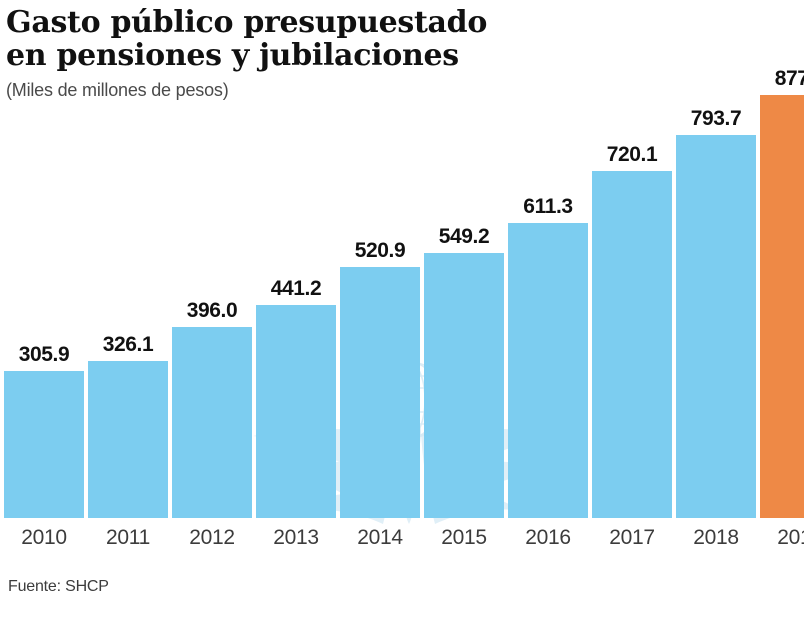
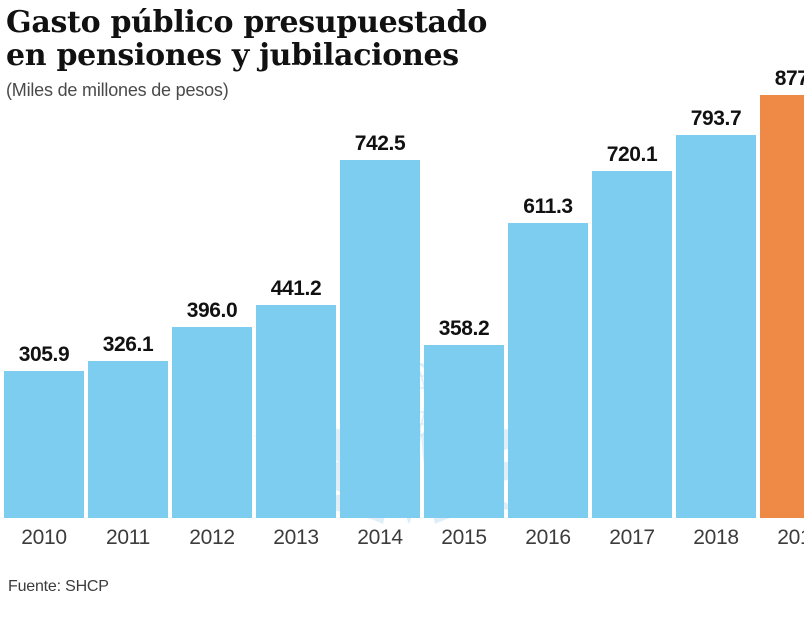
2014: 520.9 -> 742.5
2015: 549.2 -> 358.2
